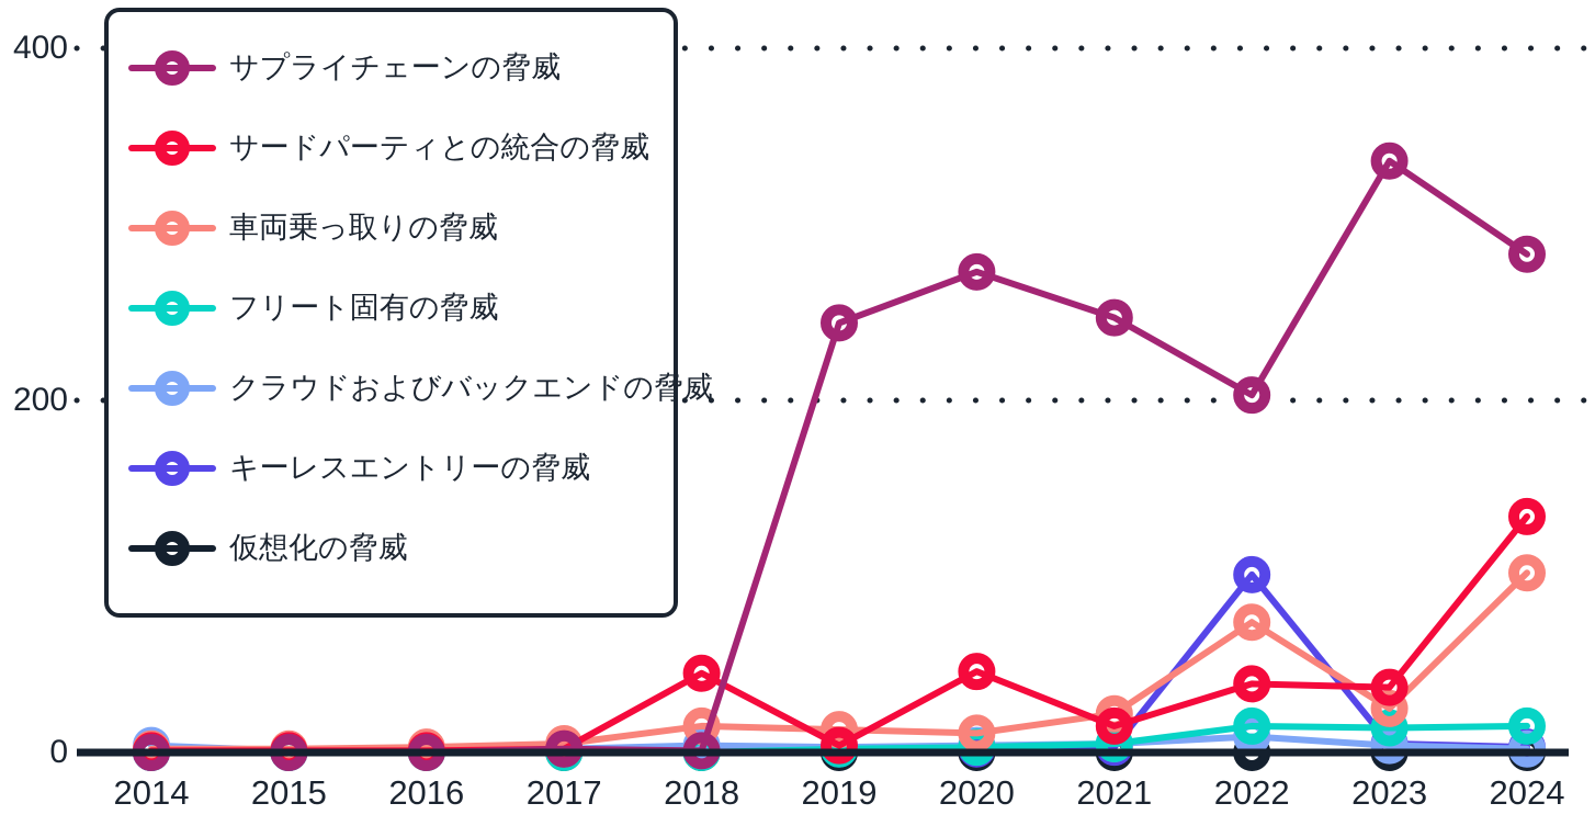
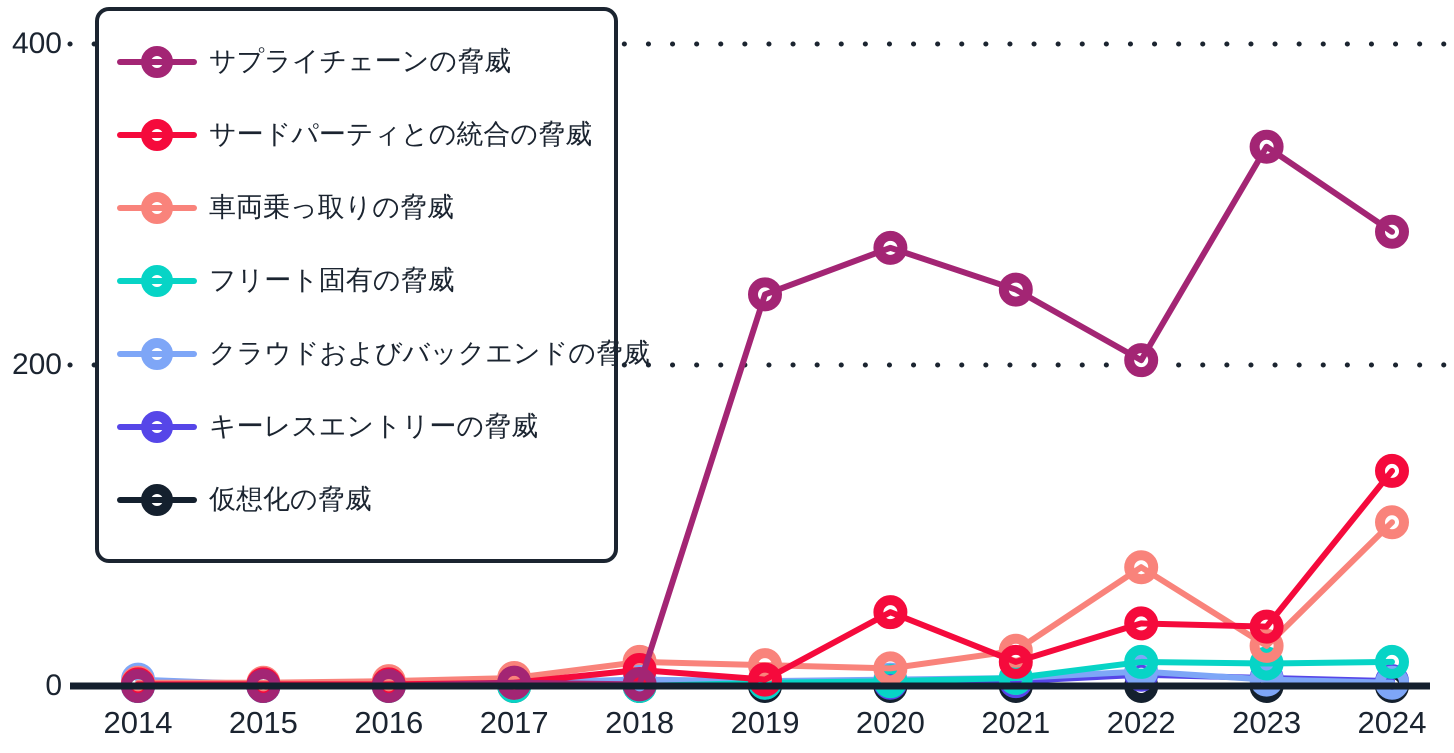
サードパーティとの統合の脅威/2018: 45 -> 10
キーレスエントリーの脅威/2022: 101 -> 7
